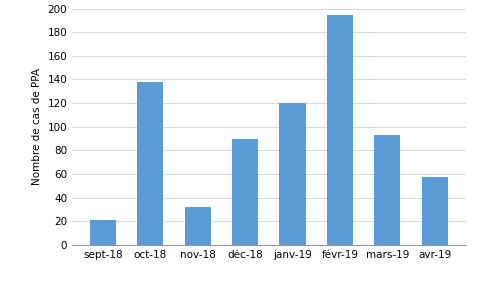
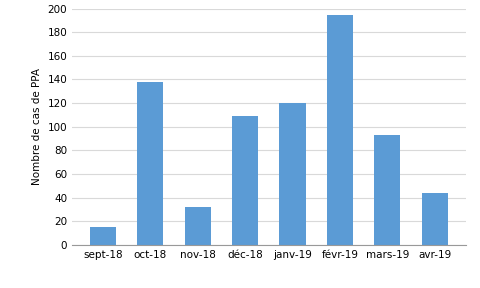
sept-18: 21 -> 15
déc-18: 90 -> 109
avr-19: 57 -> 44
